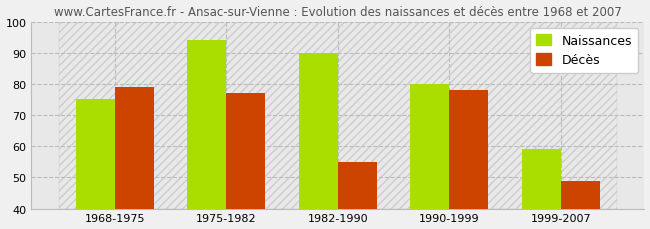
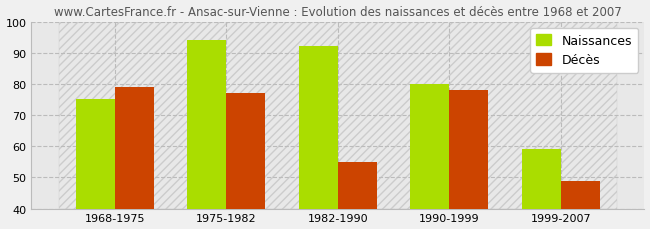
Naissances/1982-1990: 90 -> 92
